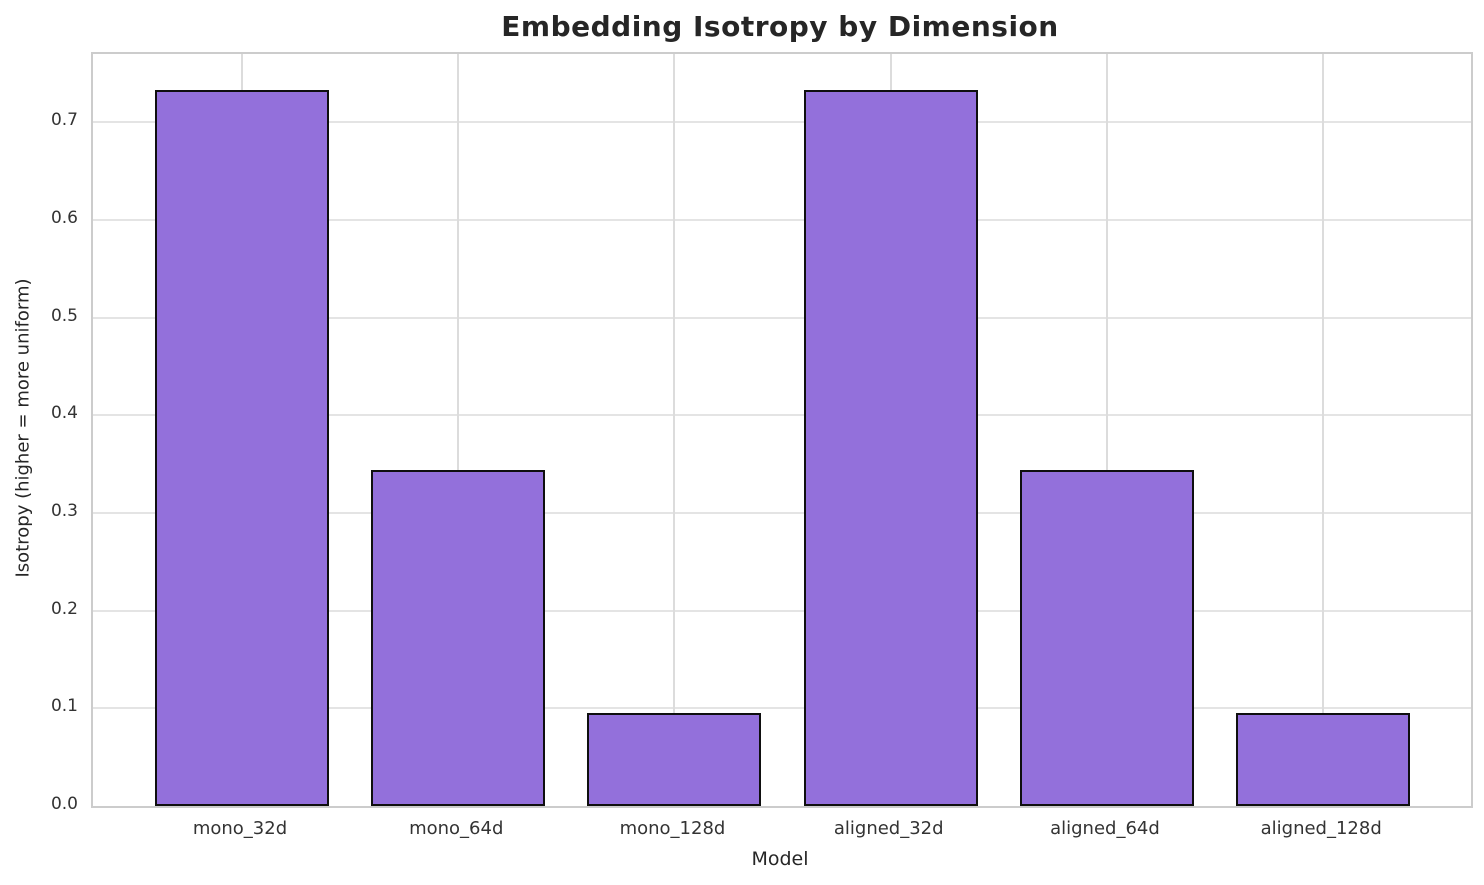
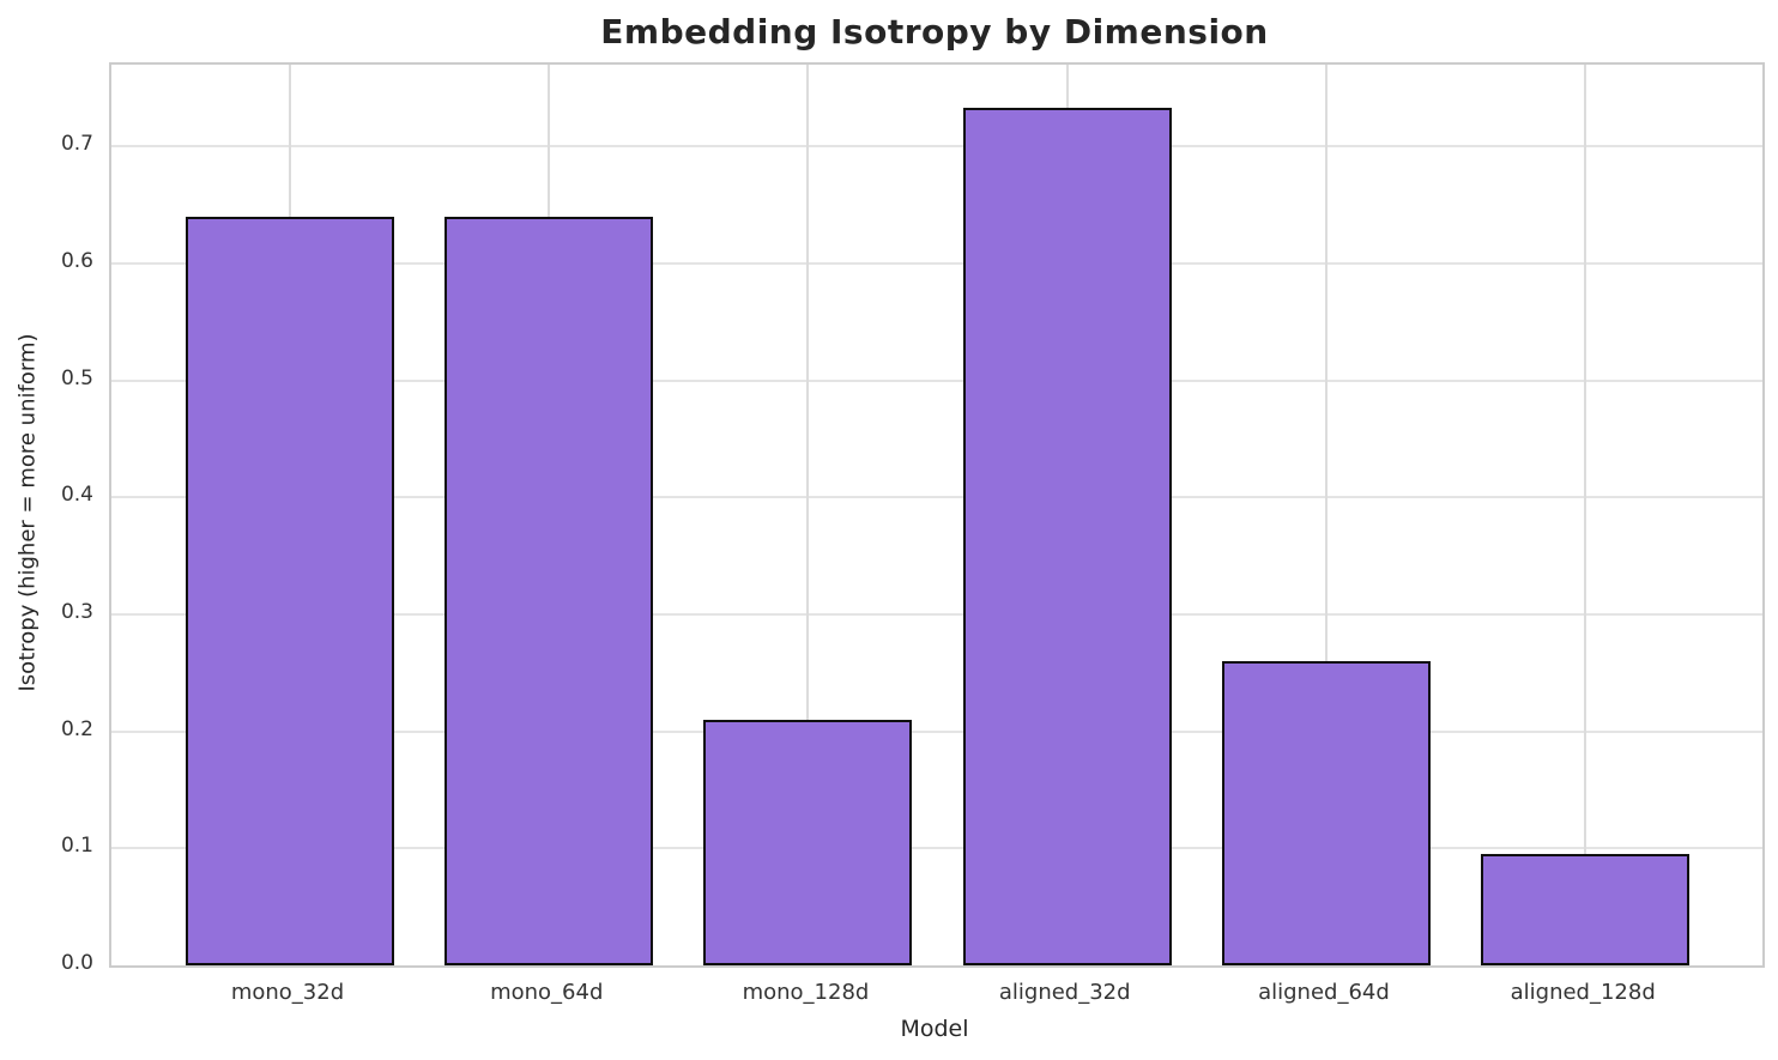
mono_32d: 0.73 -> 0.64
mono_64d: 0.34 -> 0.64
mono_128d: 0.10 -> 0.21
aligned_64d: 0.34 -> 0.26
